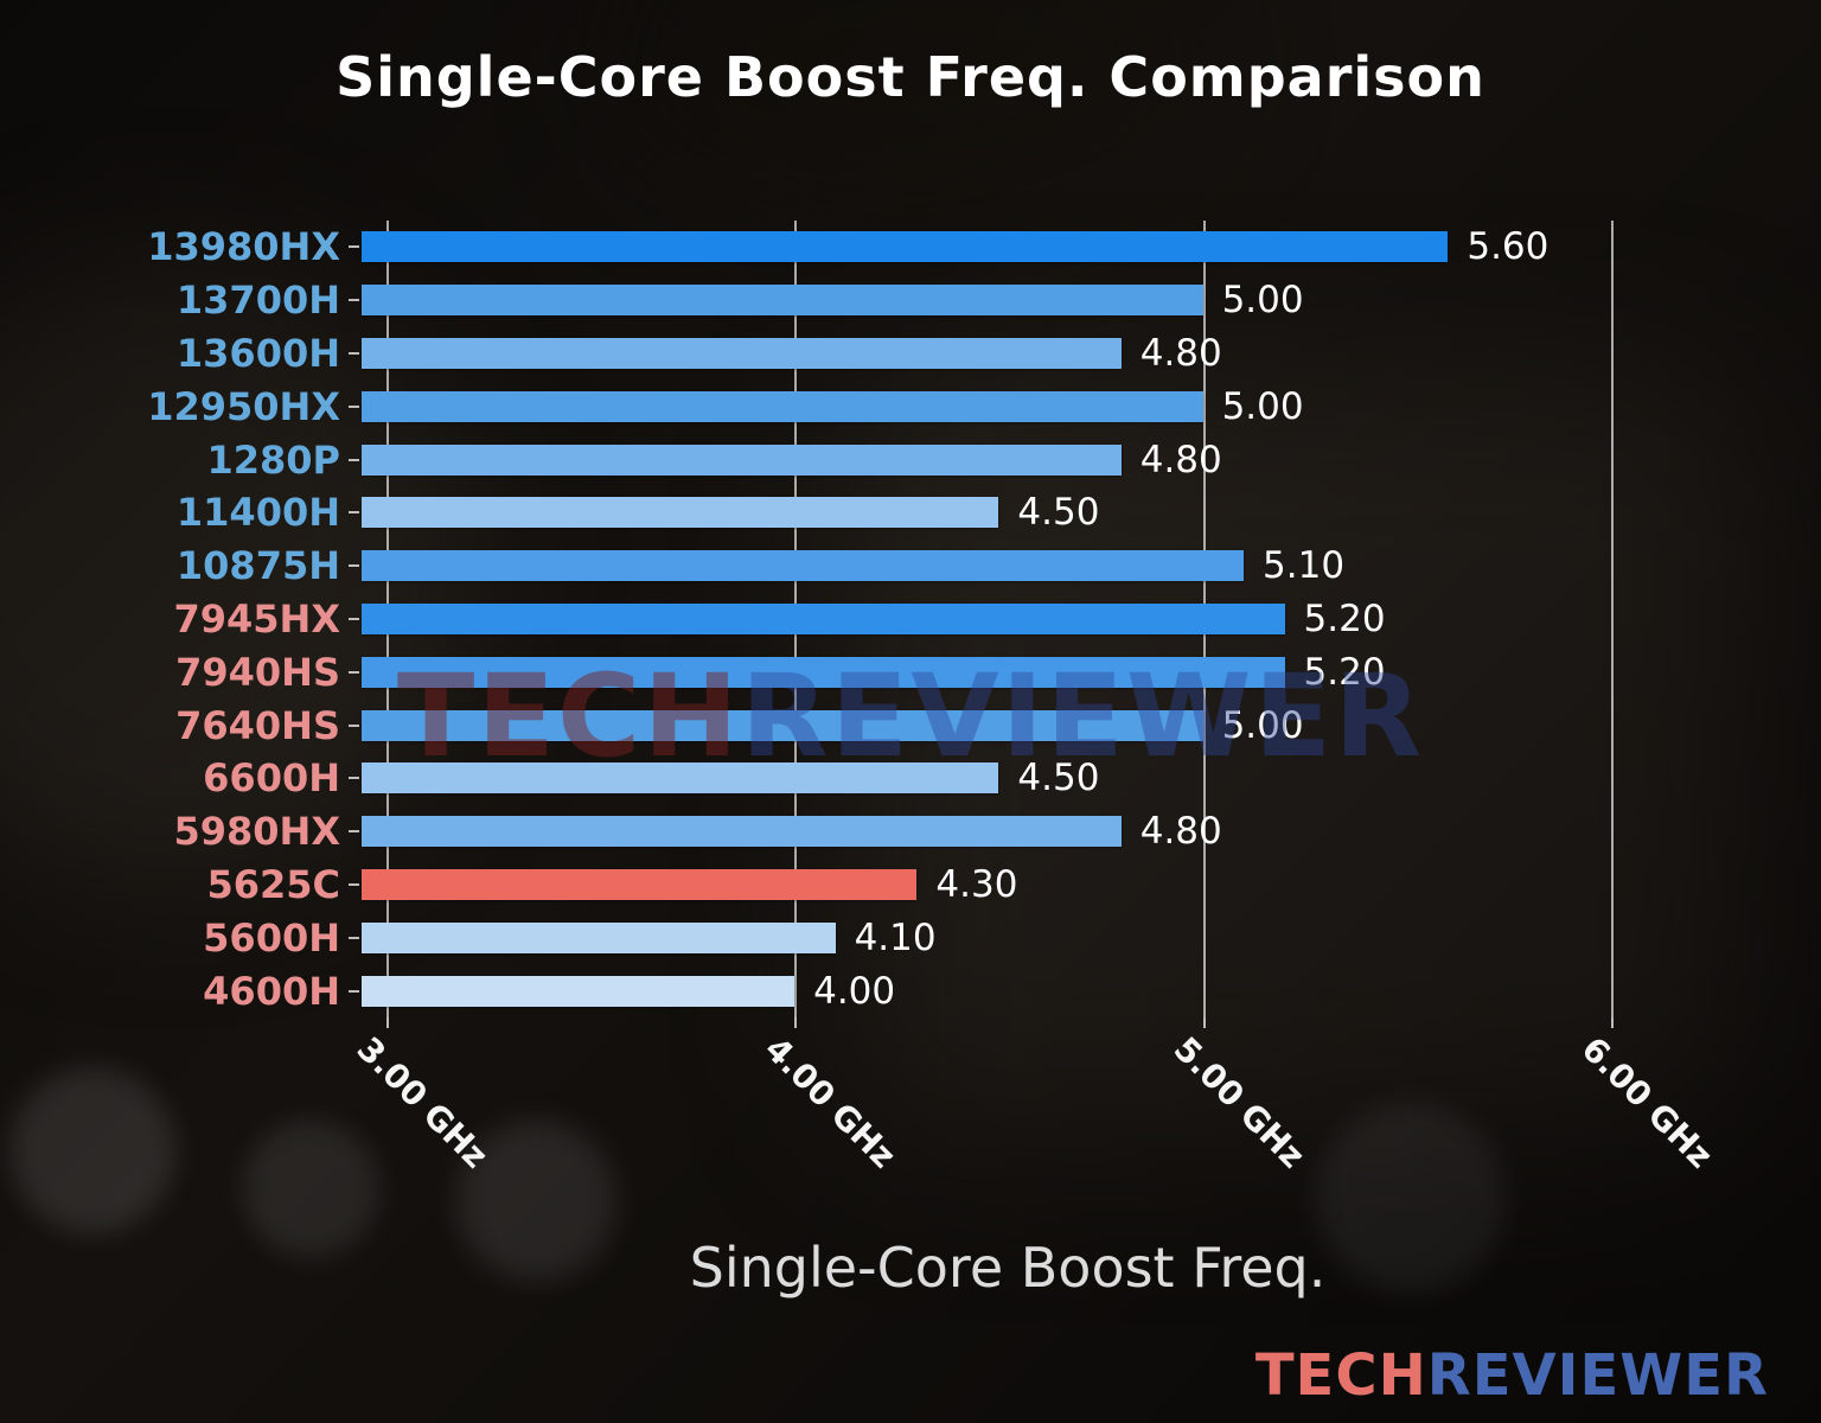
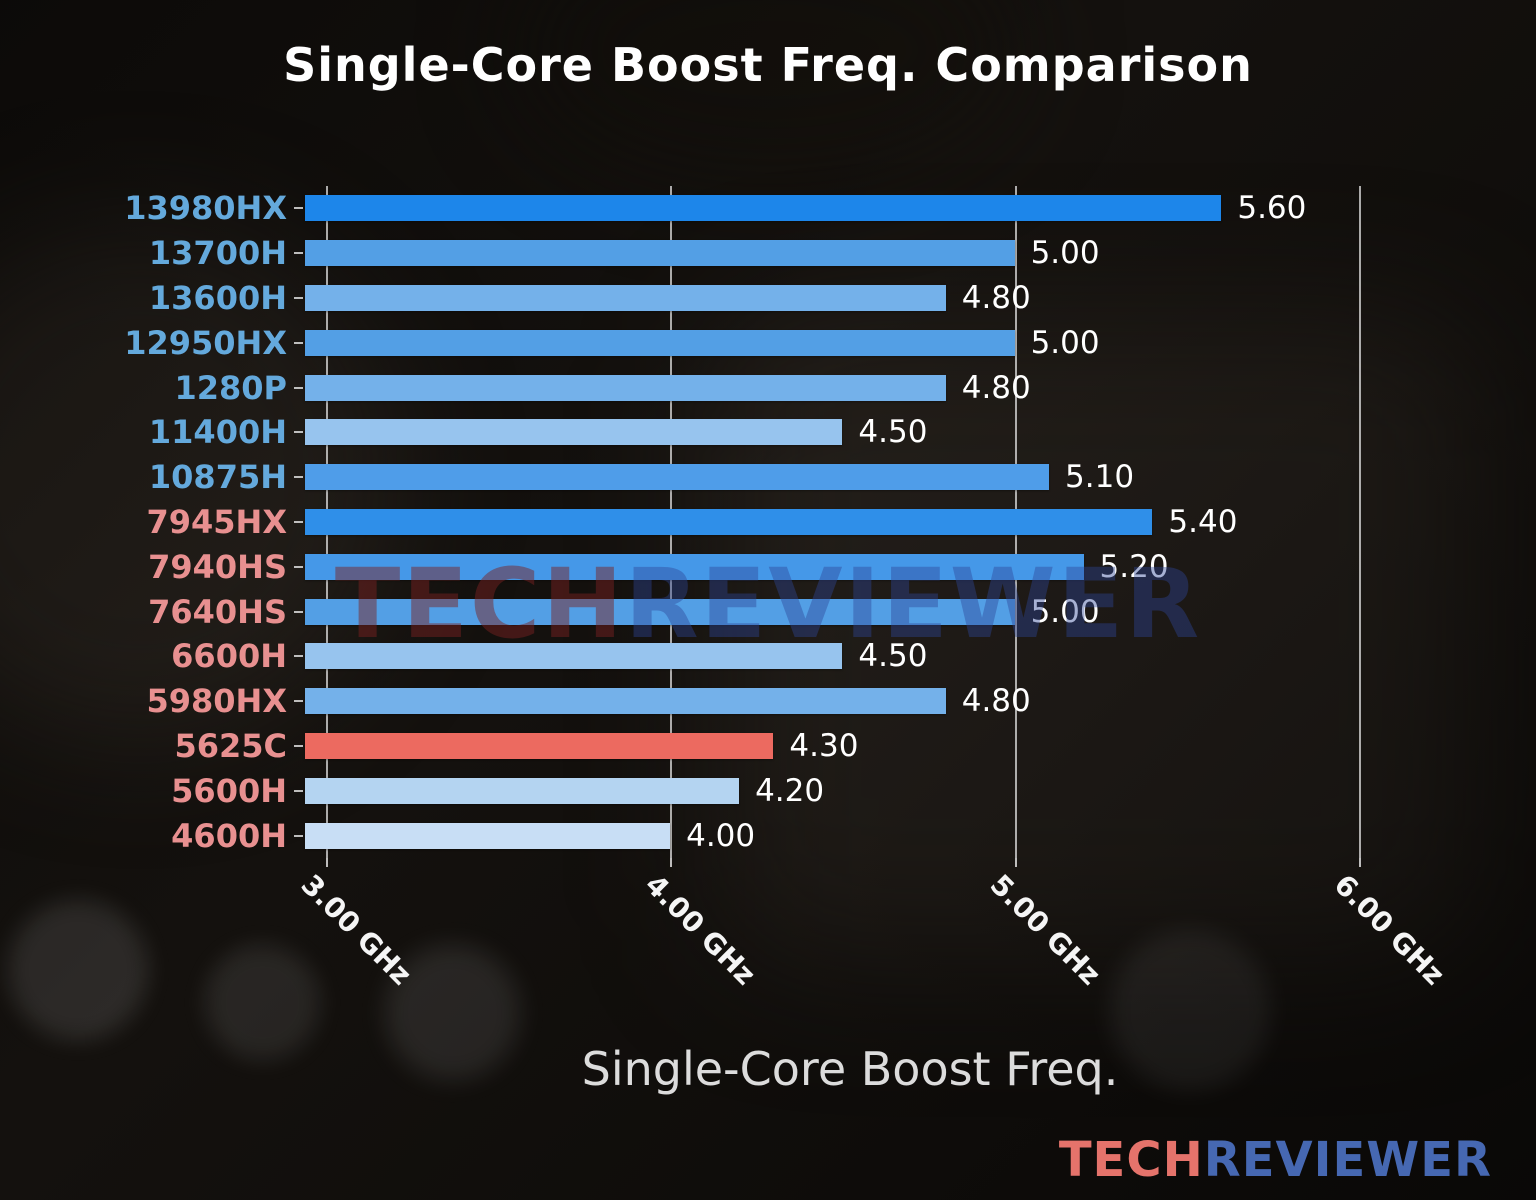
7945HX: 5.20 -> 5.40
5600H: 4.10 -> 4.20
